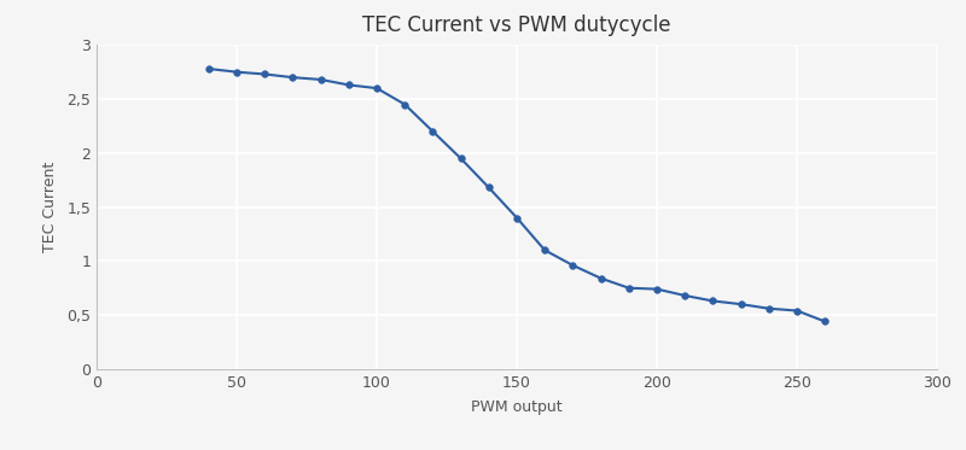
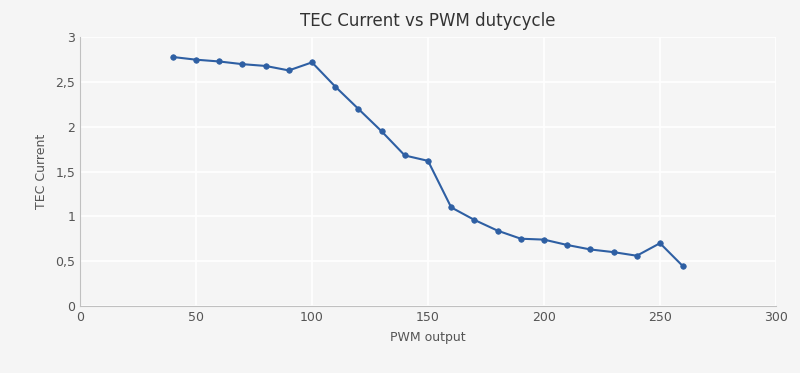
100: 2,60 -> 2,72
150: 1,40 -> 1,62
250: 0,54 -> 0,70
